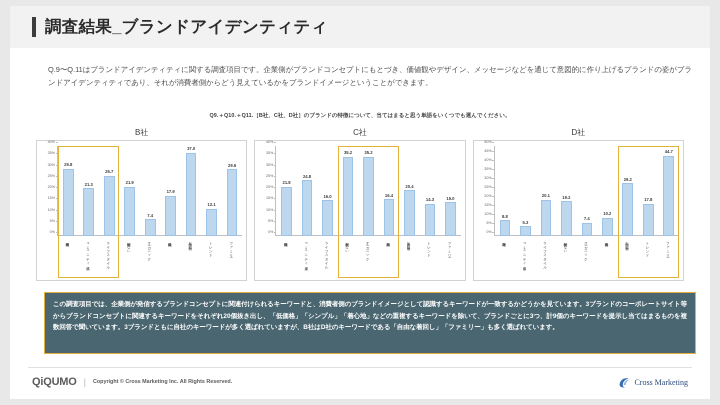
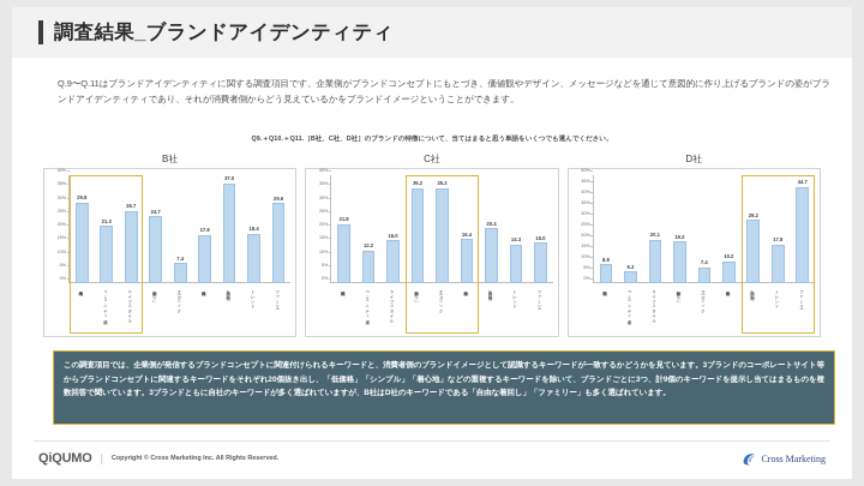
B社/無駄がない: 21.9 -> 24.7
B社/トレンド: 12.1 -> 18.4
C社/コミュニティ形成: 24.8 -> 12.2
